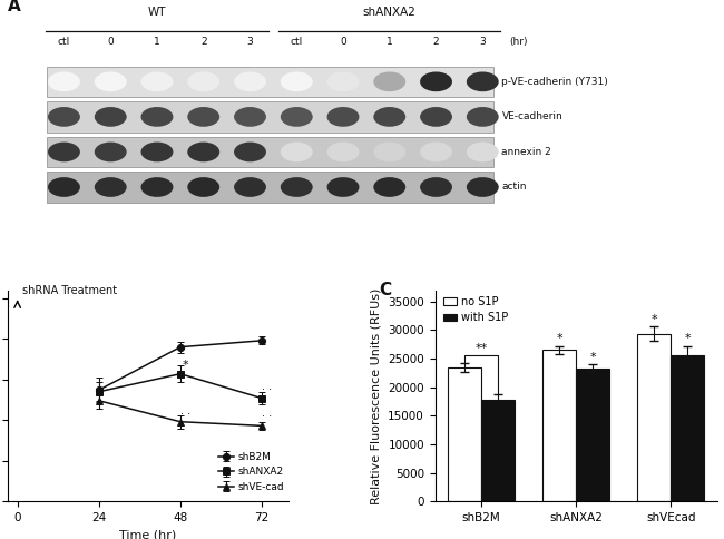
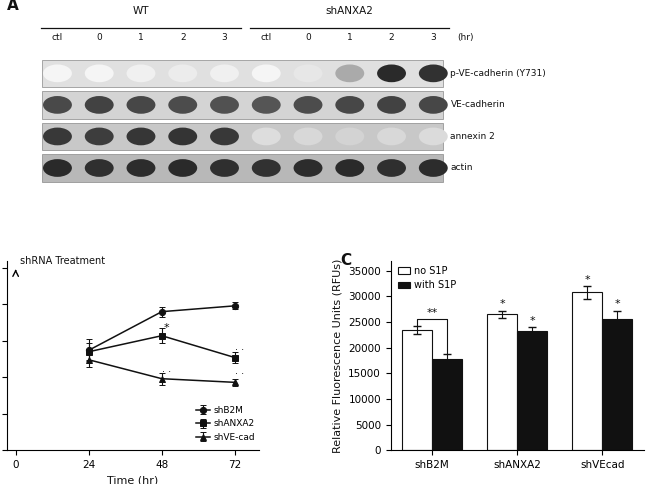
no S1P/shVEcad: 29400 -> 30800
